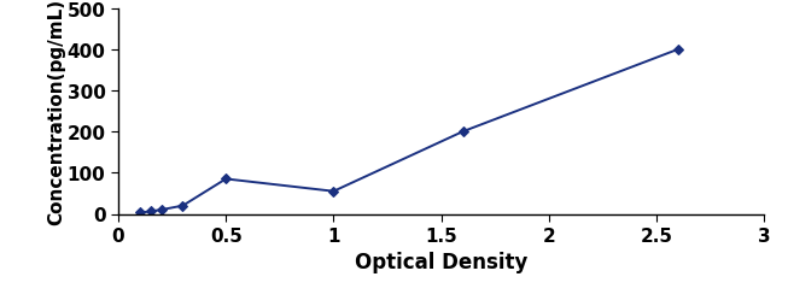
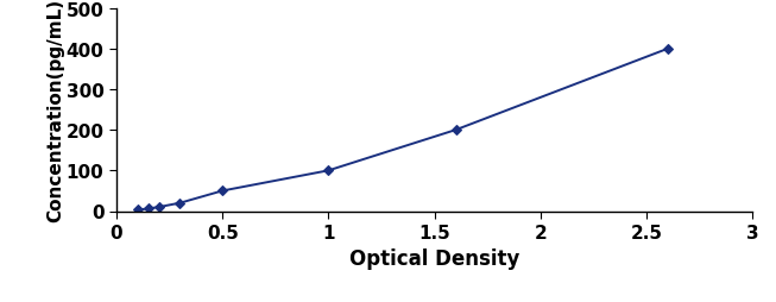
0.5: 85 -> 50
1: 55 -> 100
